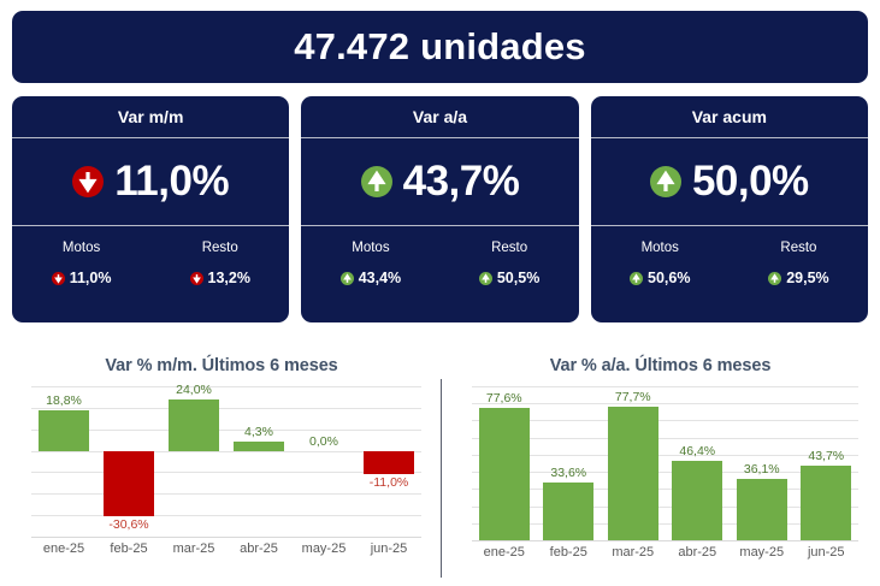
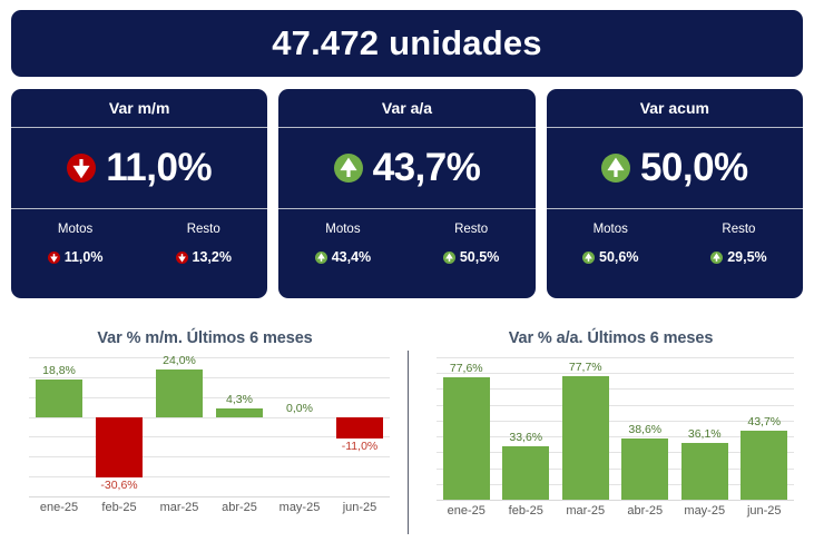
Var % a/a. Últimos 6 meses/abr-25: 46,4% -> 38,6%
